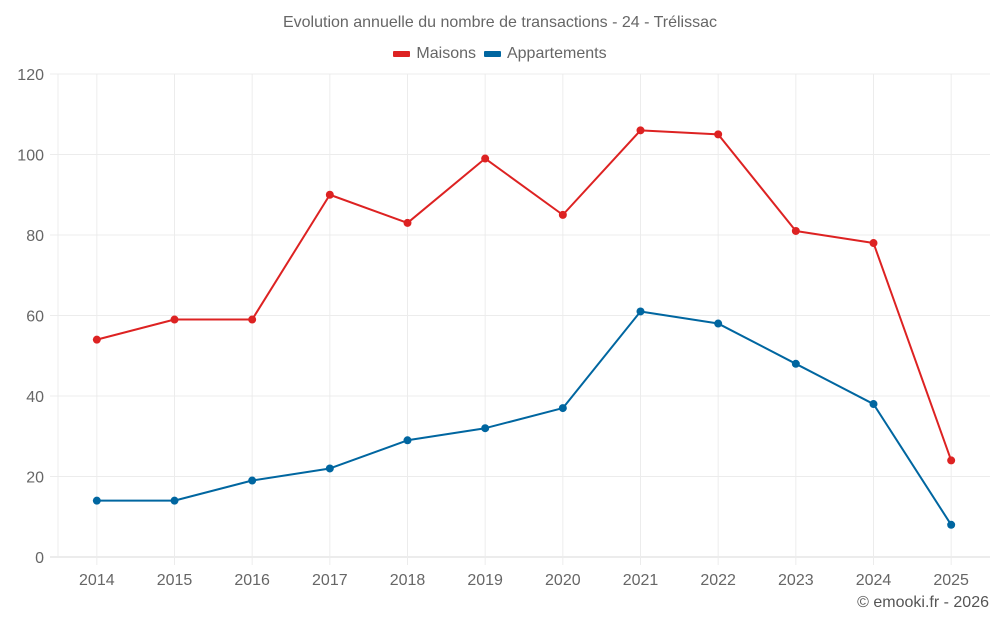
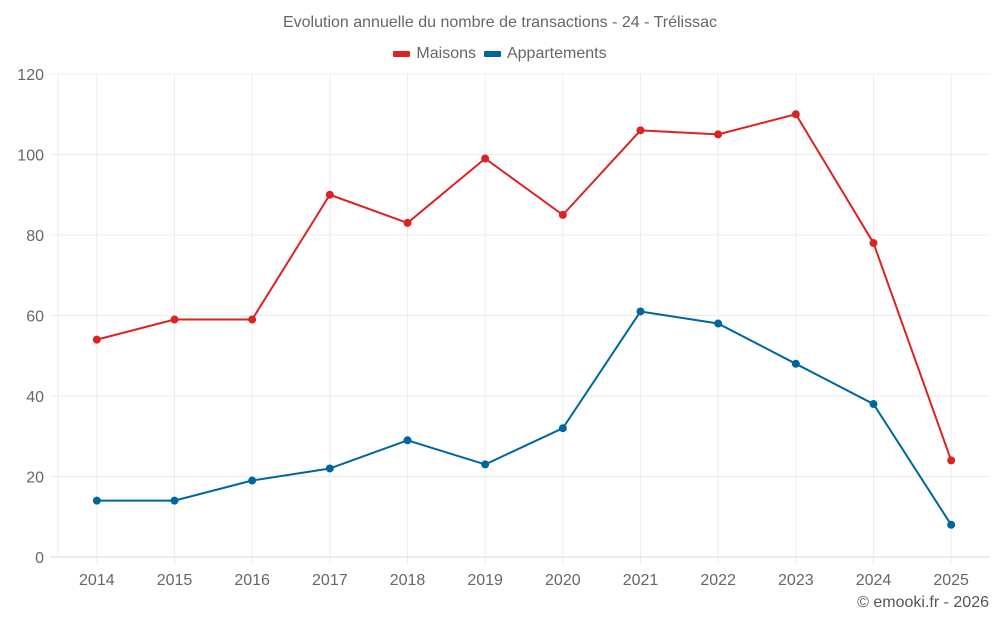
Appartements/2019: 32 -> 23
Appartements/2020: 37 -> 32
Maisons/2023: 81 -> 110
